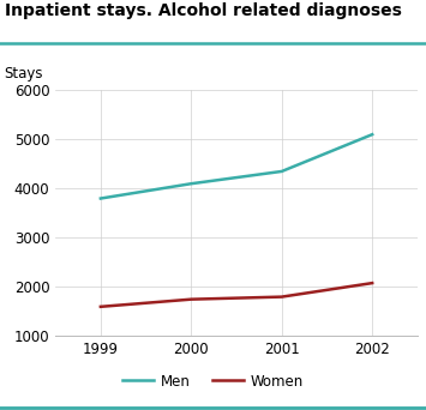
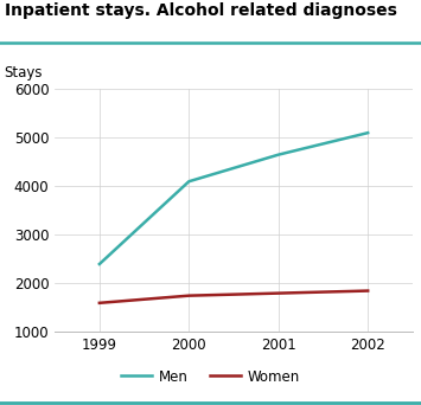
Men/1999: 3800 -> 2400
Men/2001: 4350 -> 4650
Women/2002: 2080 -> 1850
